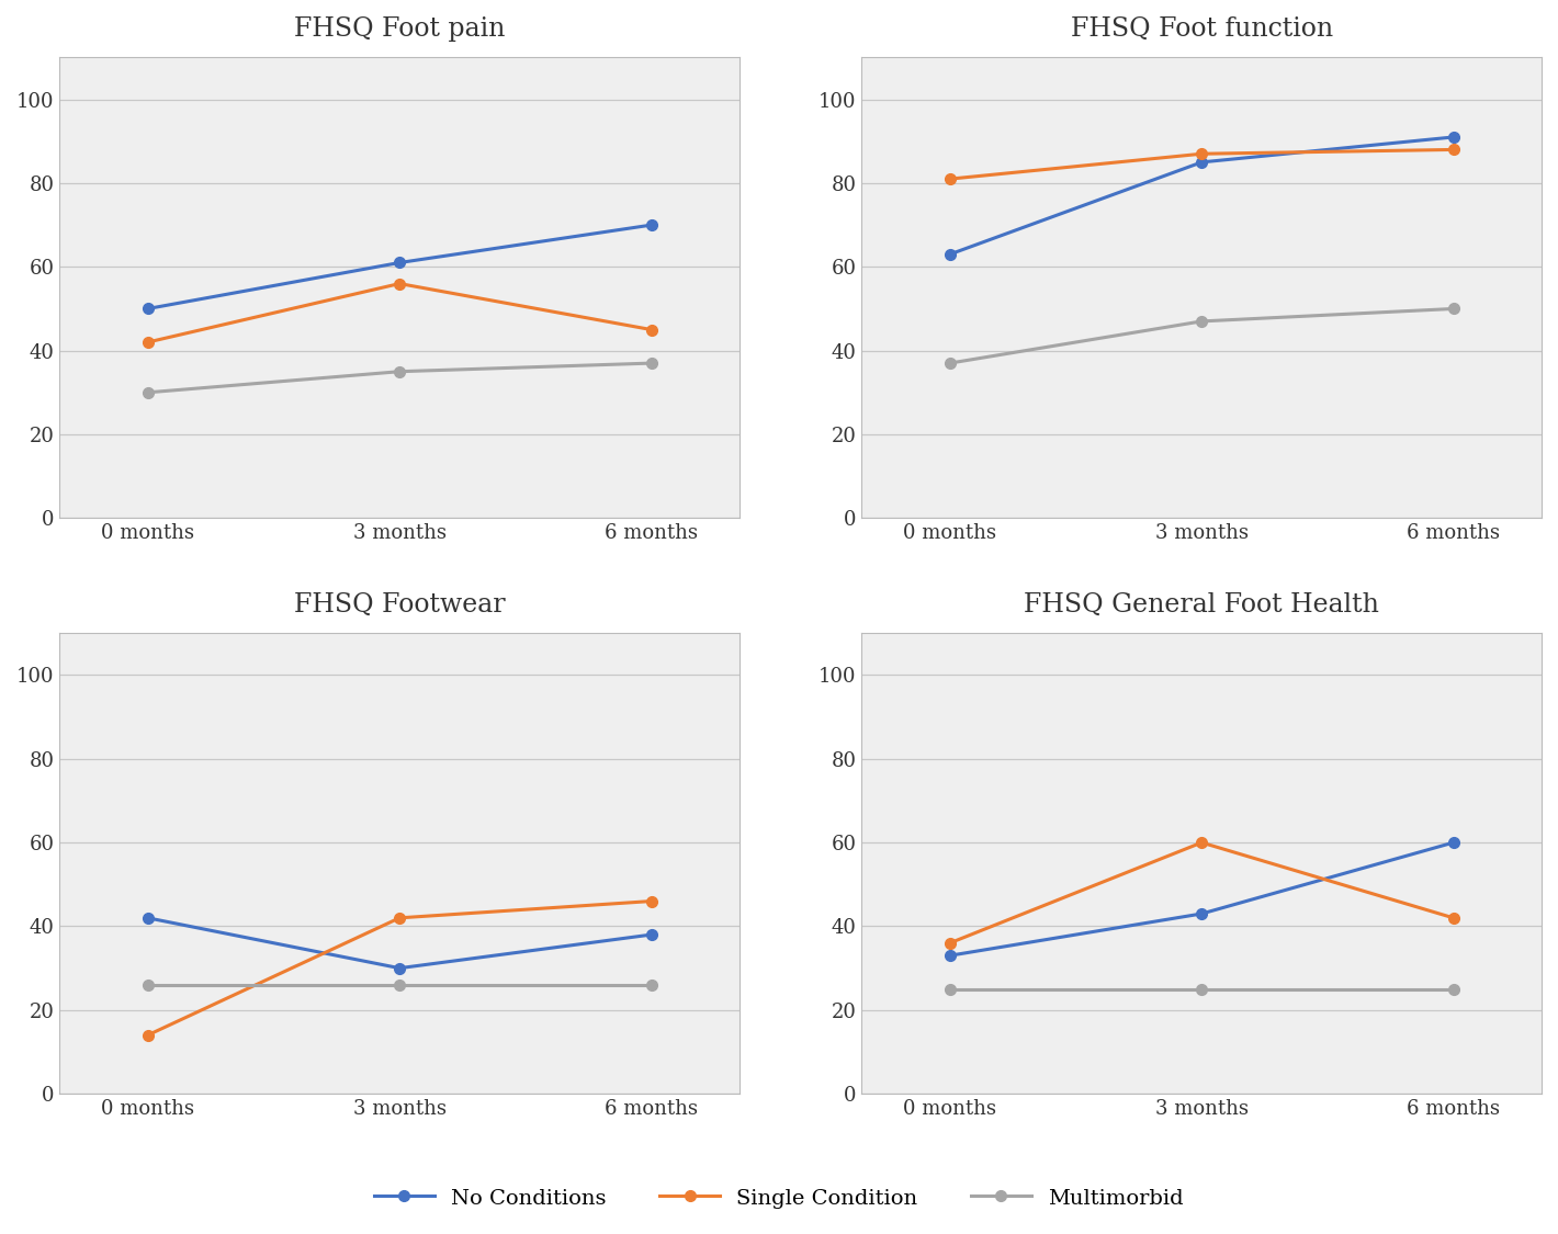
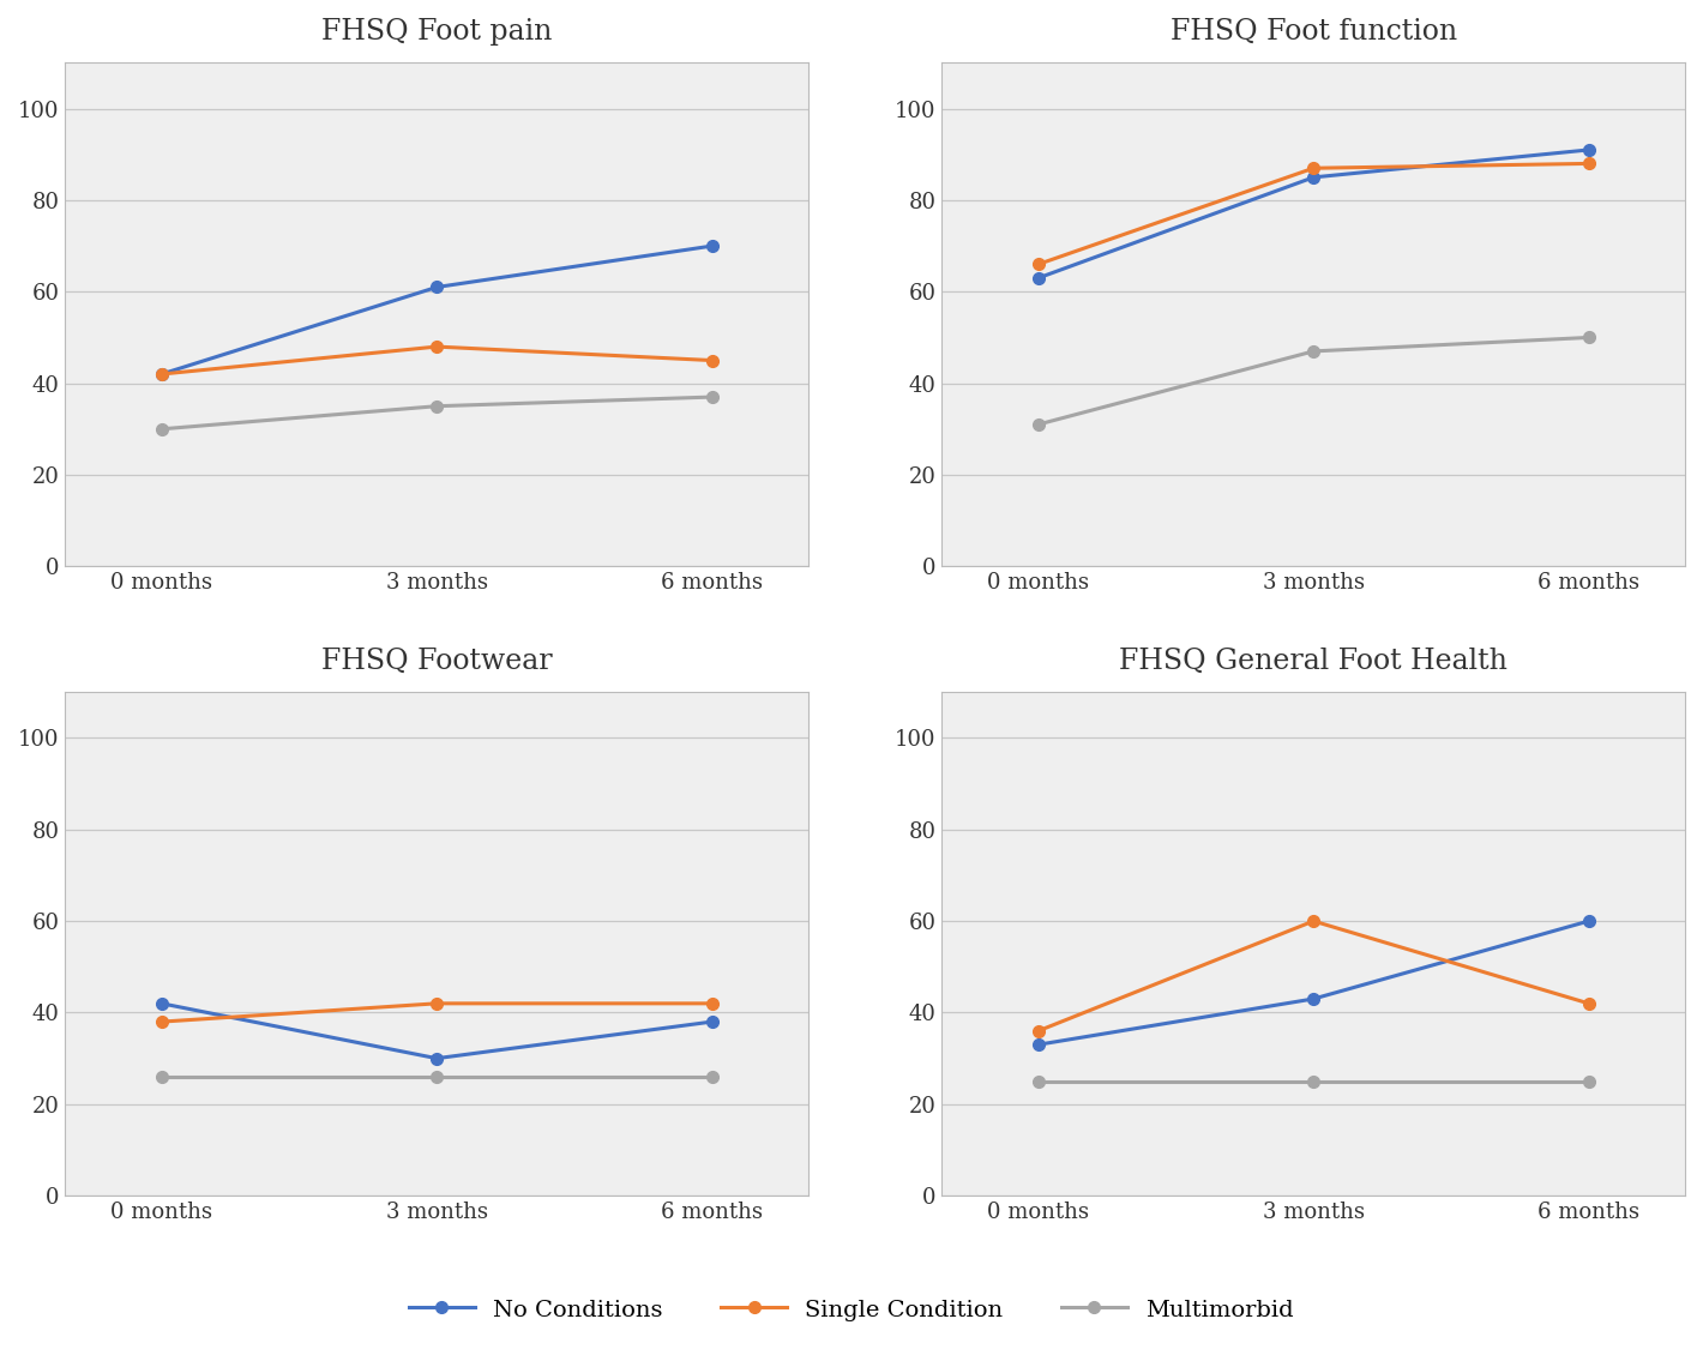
FHSQ Foot pain/No Conditions/0 months: 50 -> 42
FHSQ Foot pain/Single Condition/3 months: 56 -> 48
FHSQ Foot function/Single Condition/0 months: 81 -> 66
FHSQ Foot function/Multimorbid/0 months: 37 -> 31
FHSQ Footwear/Single Condition/0 months: 14 -> 38
FHSQ Footwear/Single Condition/6 months: 46 -> 42
